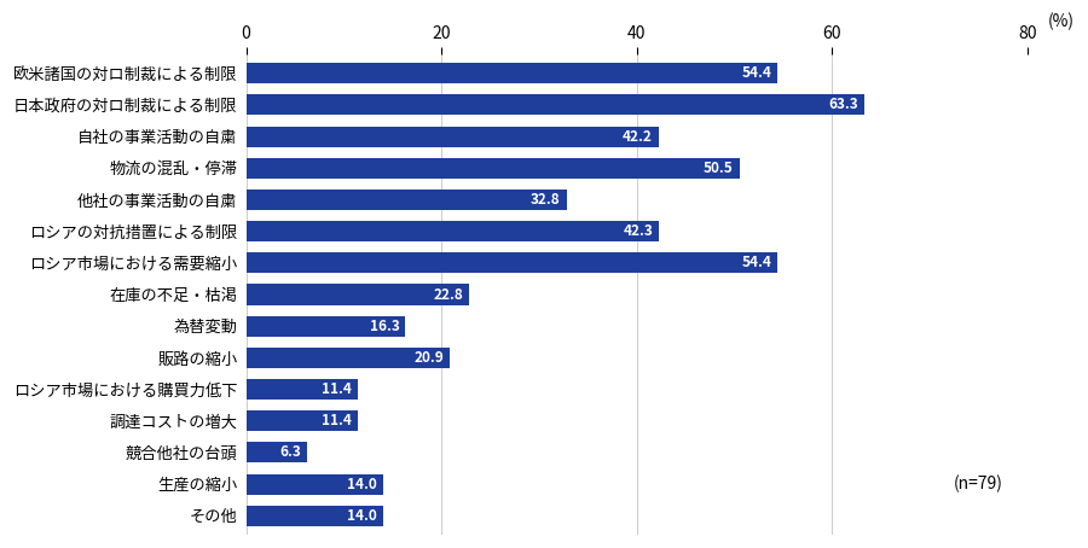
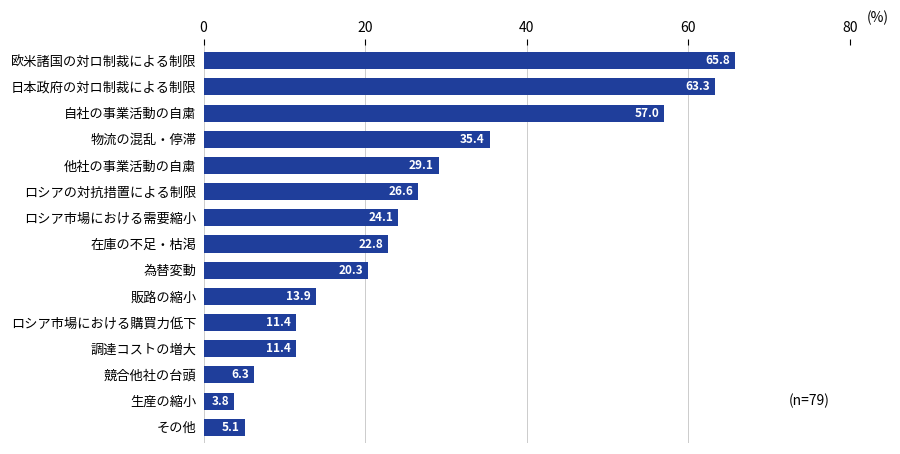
欧米諸国の対ロ制裁による制限: 54.4 -> 65.8
自社の事業活動の自粛: 42.2 -> 57.0
物流の混乱・停滞: 50.5 -> 35.4
他社の事業活動の自粛: 32.8 -> 29.1
ロシアの対抗措置による制限: 42.3 -> 26.6
ロシア市場における需要縮小: 54.4 -> 24.1
為替変動: 16.3 -> 20.3
販路の縮小: 20.9 -> 13.9
生産の縮小: 14.0 -> 3.8
その他: 14.0 -> 5.1
